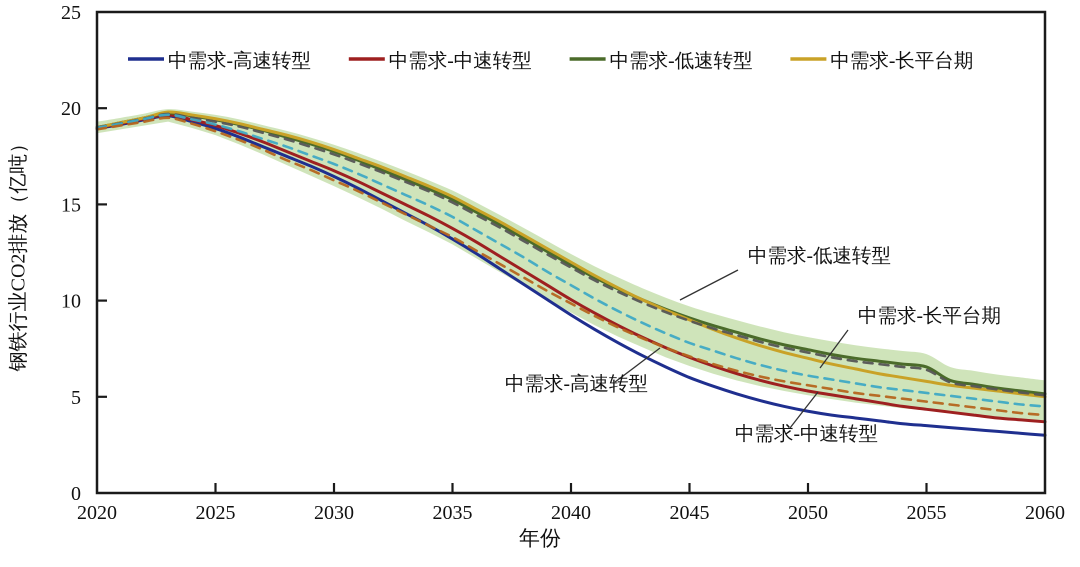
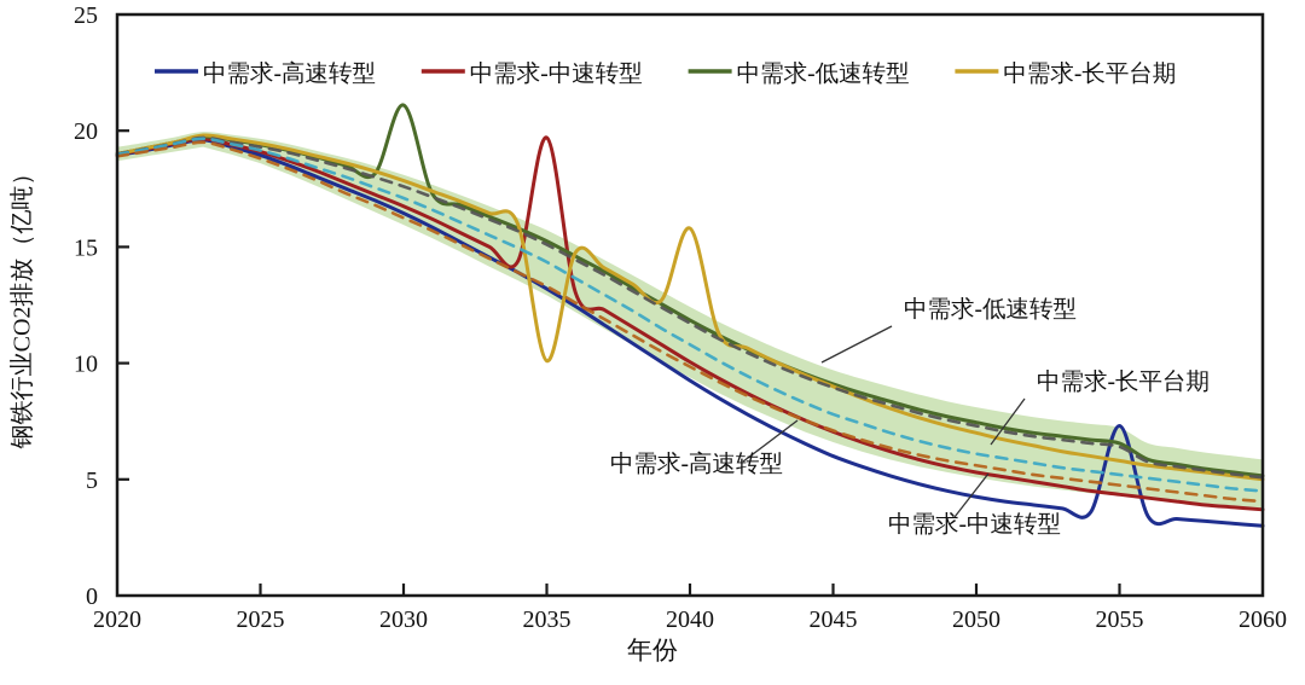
中需求-低速转型/2030: 17.8 -> 21.1
中需求-中速转型/2035: 13.8 -> 19.7
中需求-长平台期/2035: 15.4 -> 10.1
中需求-长平台期/2040: 12.0 -> 15.8
中需求-高速转型/2055: 3.5 -> 7.3
